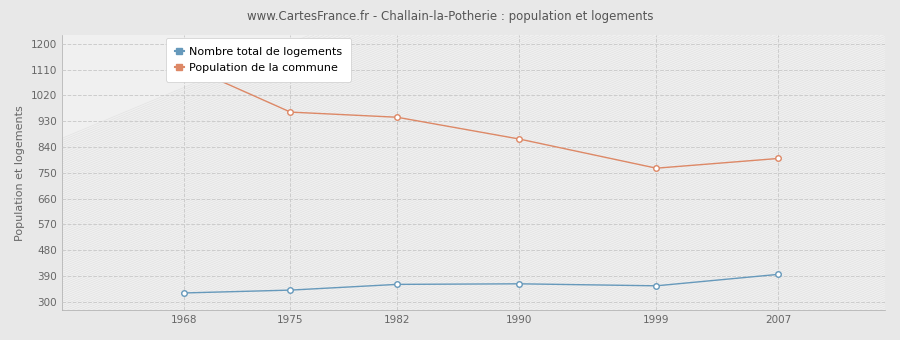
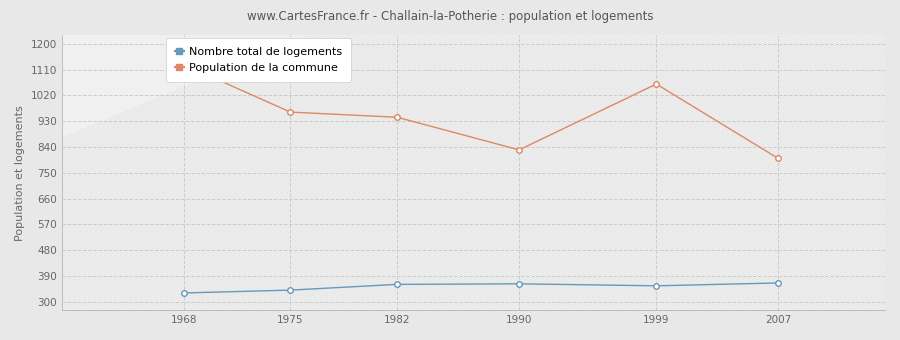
Population de la commune/1990: 868 -> 830
Population de la commune/1999: 766 -> 1060
Nombre total de logements/2007: 395 -> 365
